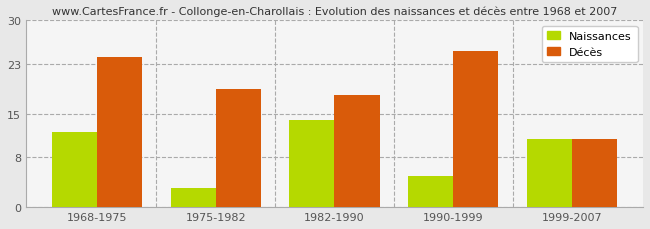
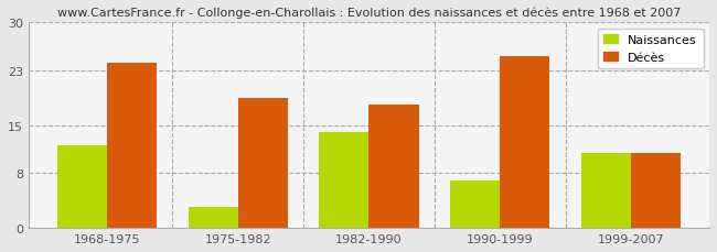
Naissances/1990-1999: 5 -> 7
